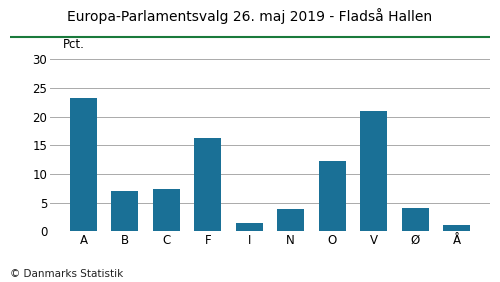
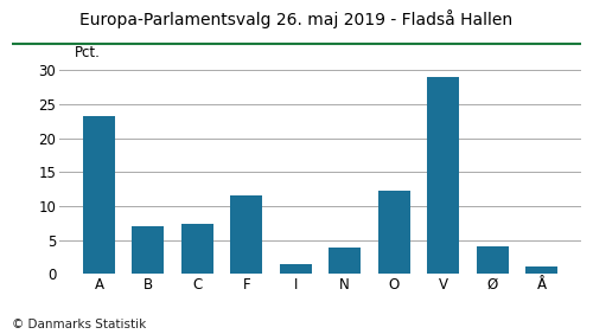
F: 16.2 -> 11.5
V: 21.0 -> 29.1
